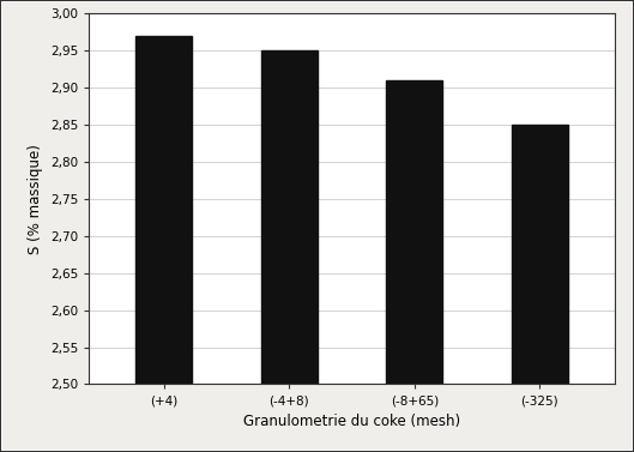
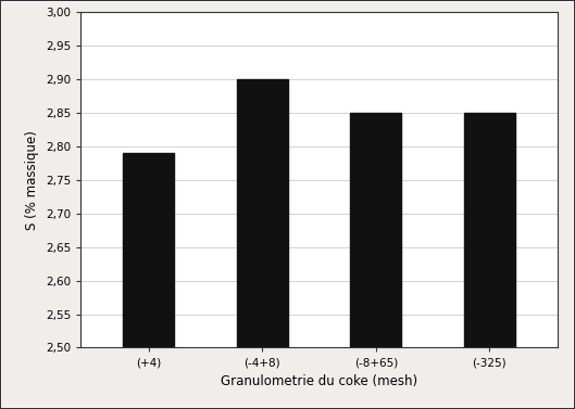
(+4): 2,97 -> 2,79
(-4+8): 2,95 -> 2,90
(-8+65): 2,91 -> 2,85
